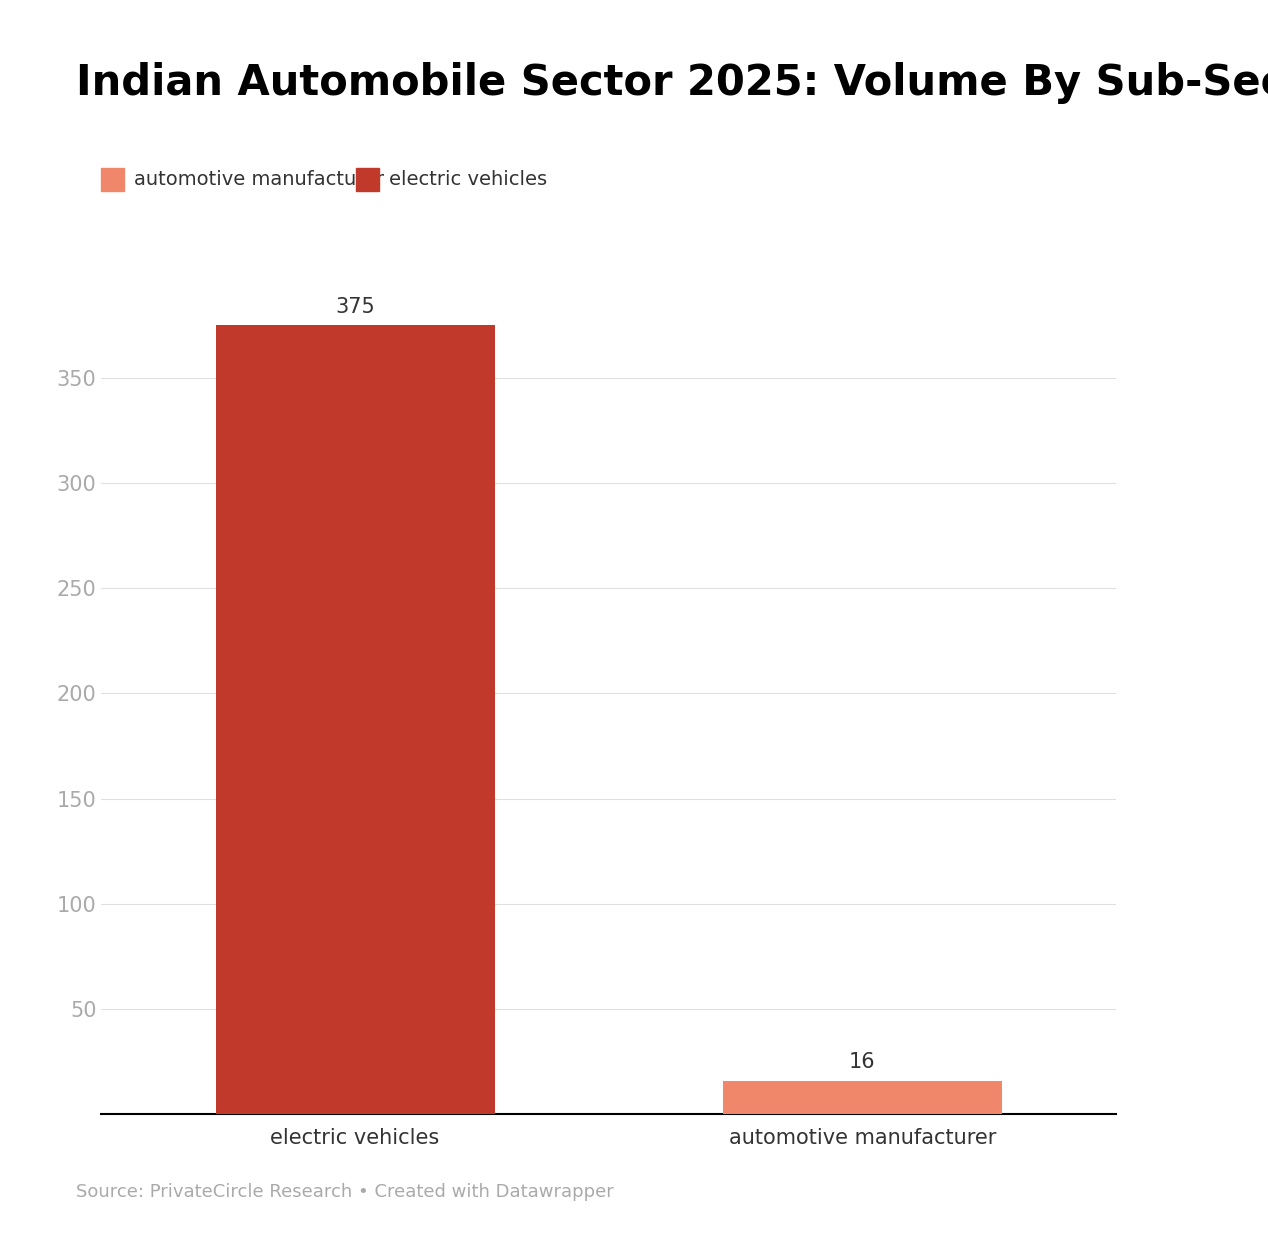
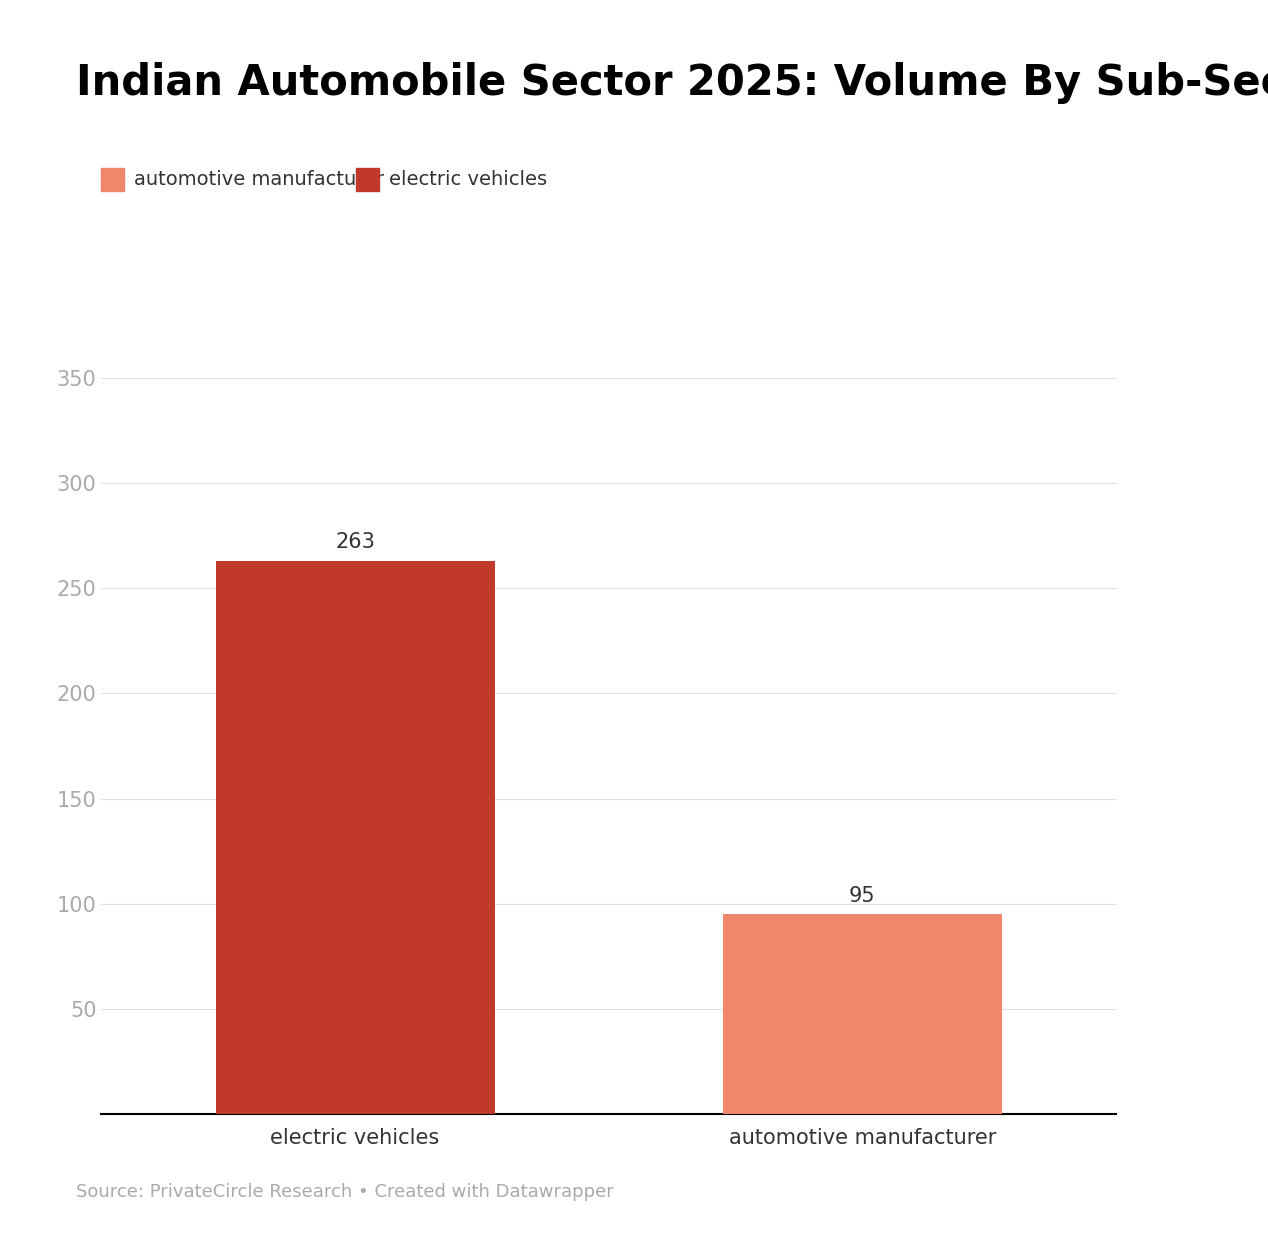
electric vehicles: 375 -> 263
automotive manufacturer: 16 -> 95
